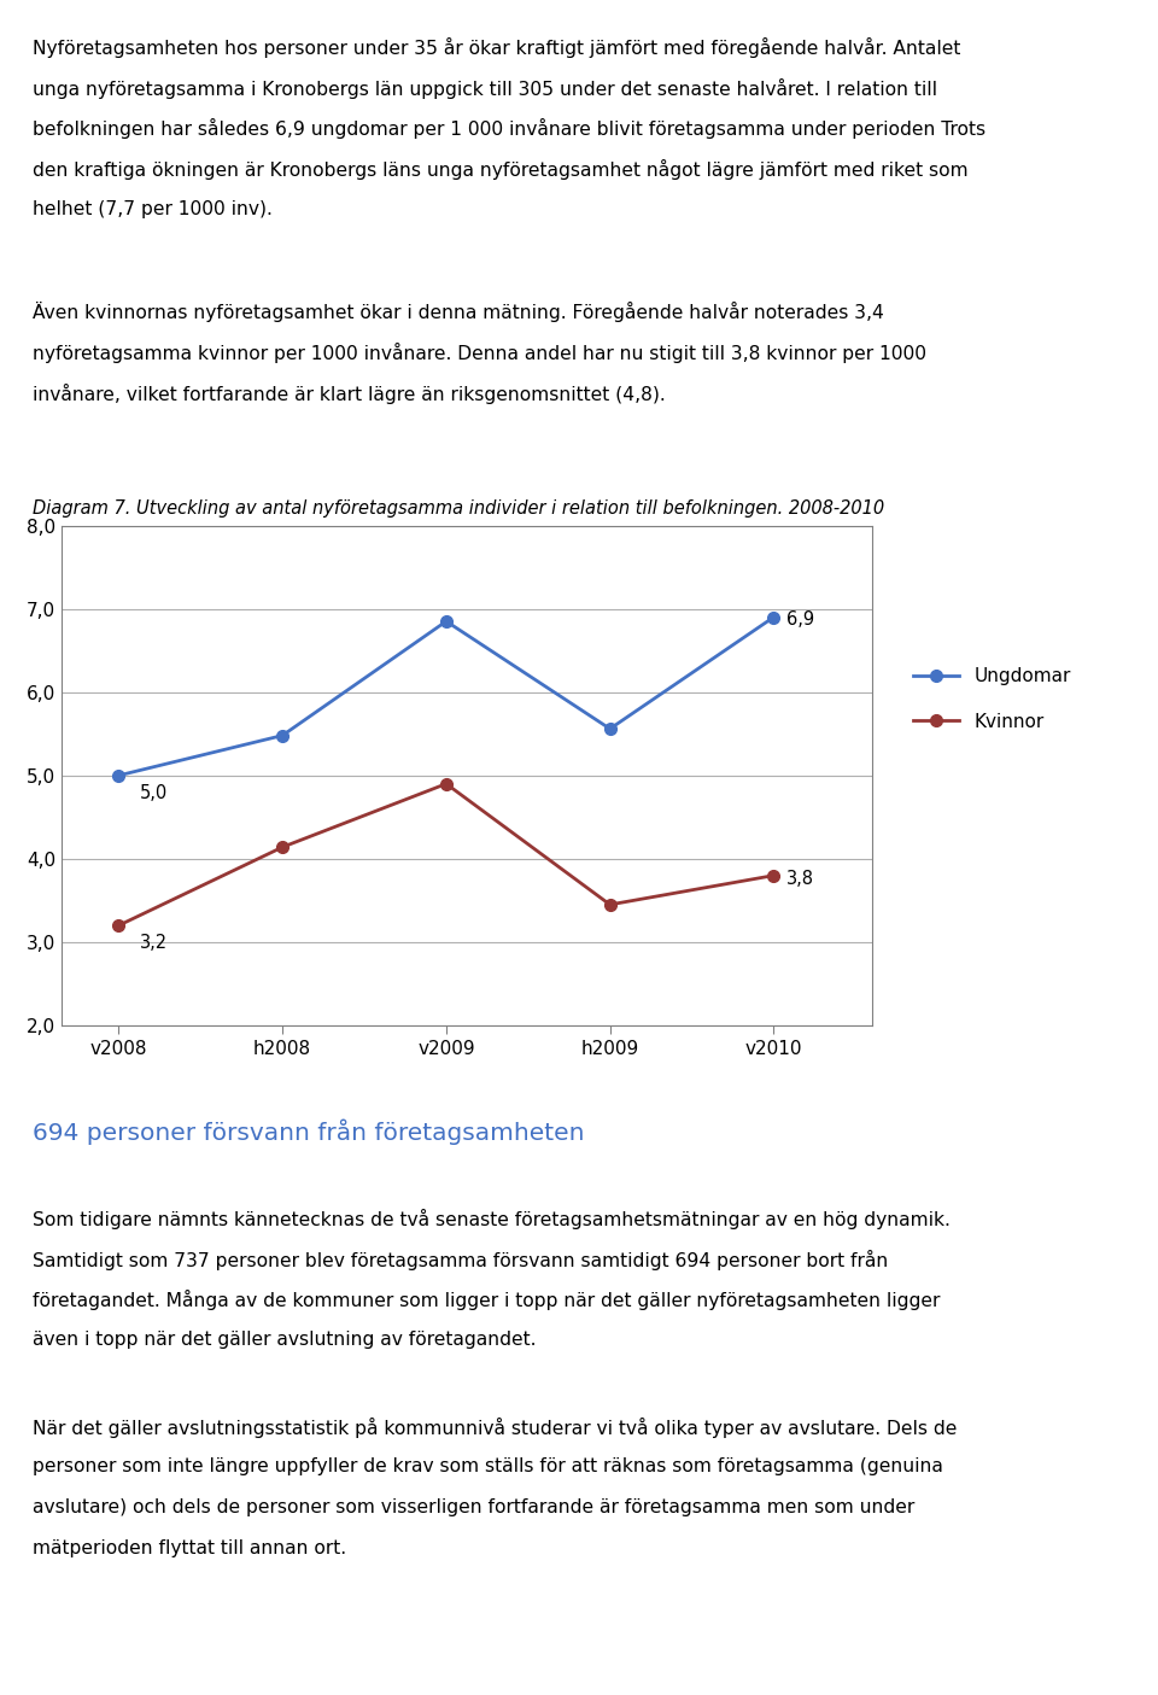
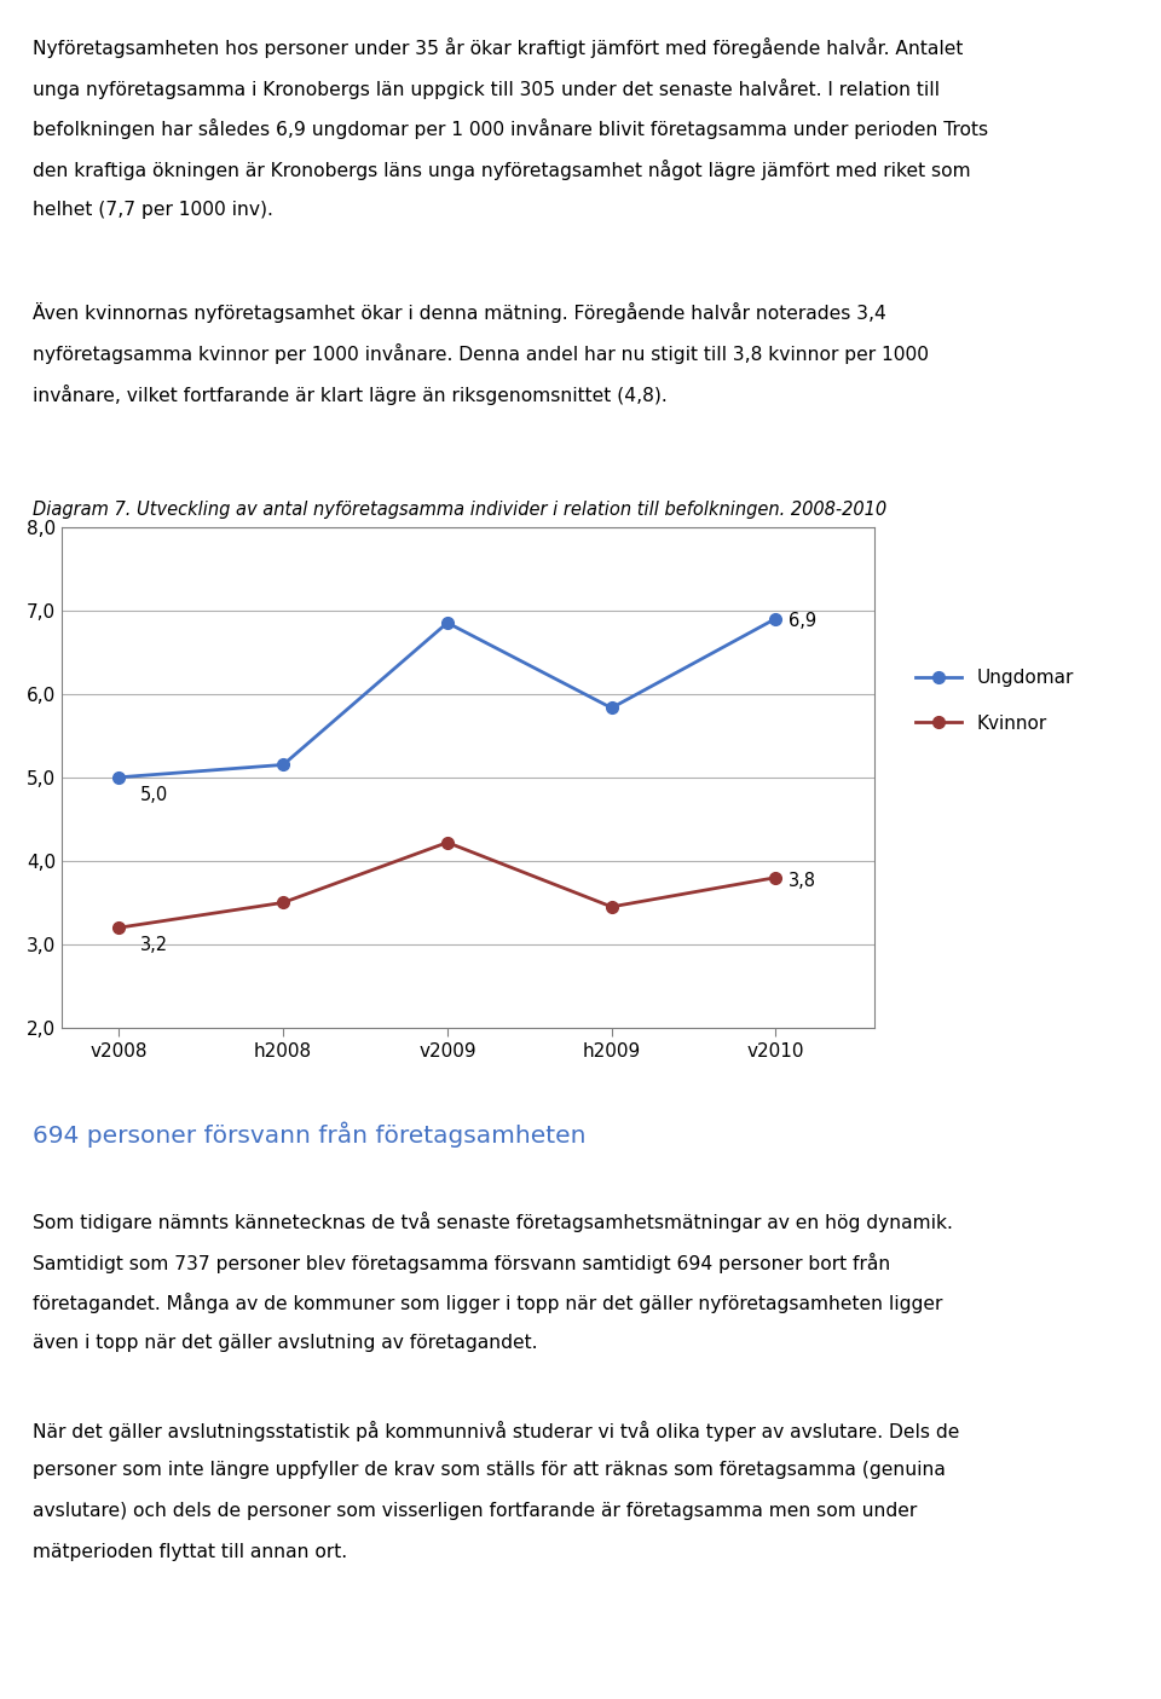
Ungdomar/h2008: 5,48 -> 5,15
Kvinnor/h2008: 4,14 -> 3,50
Kvinnor/v2009: 4,90 -> 4,22
Ungdomar/h2009: 5,56 -> 5,83
